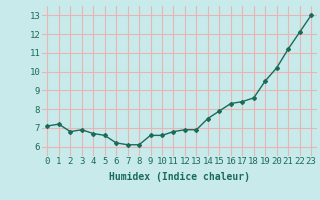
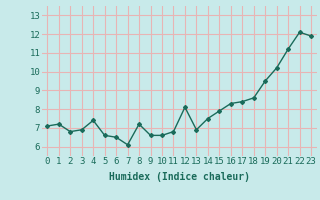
4: 6.7 -> 7.4
6: 6.2 -> 6.5
8: 6.1 -> 7.2
12: 6.9 -> 8.1
23: 13.0 -> 11.9
